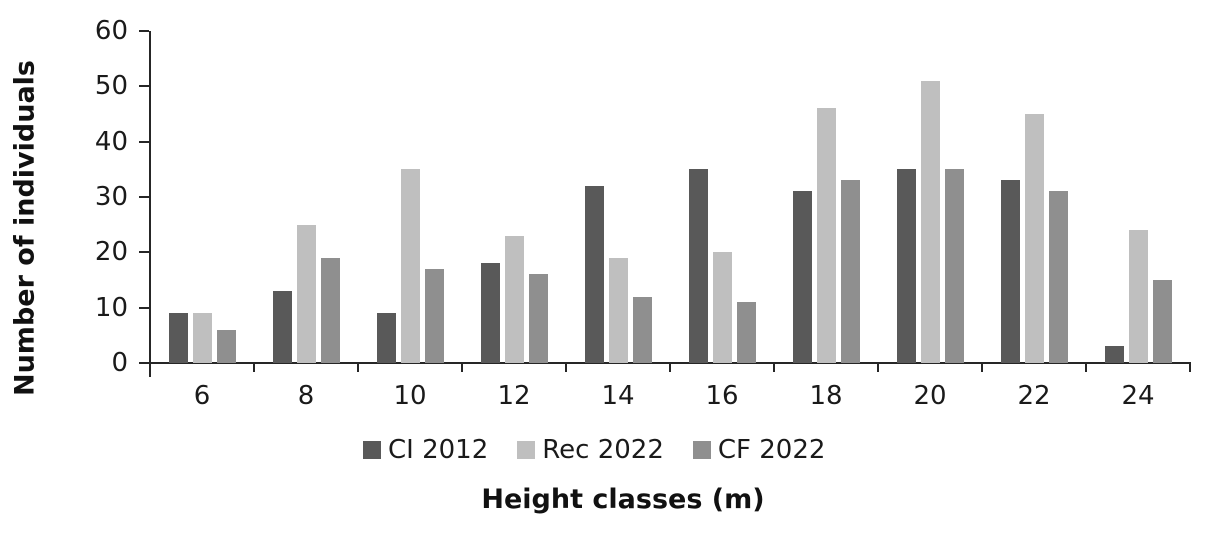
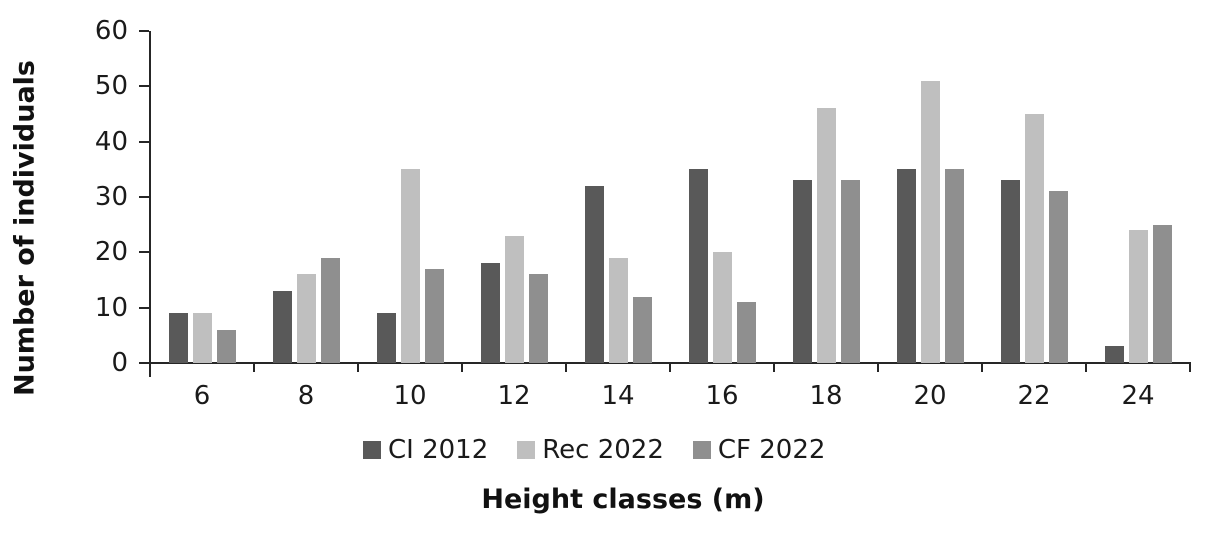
Rec 2022/8: 25 -> 16
CI 2012/18: 31 -> 33
CF 2022/24: 15 -> 25
